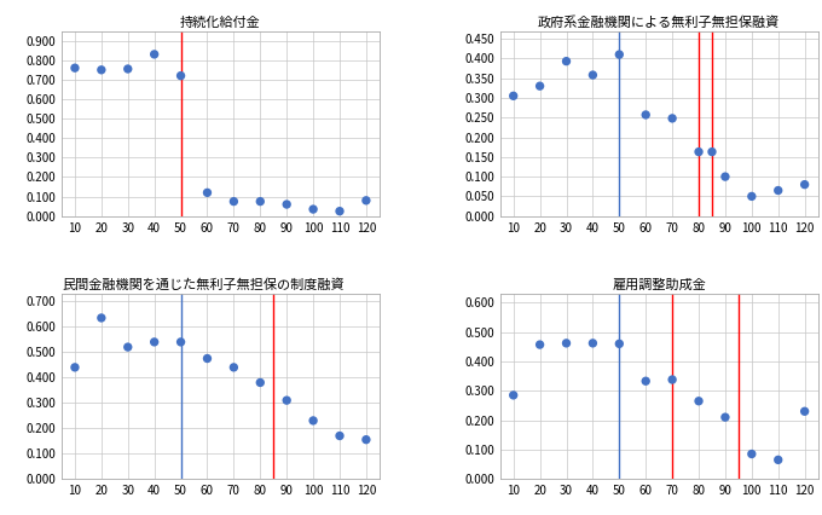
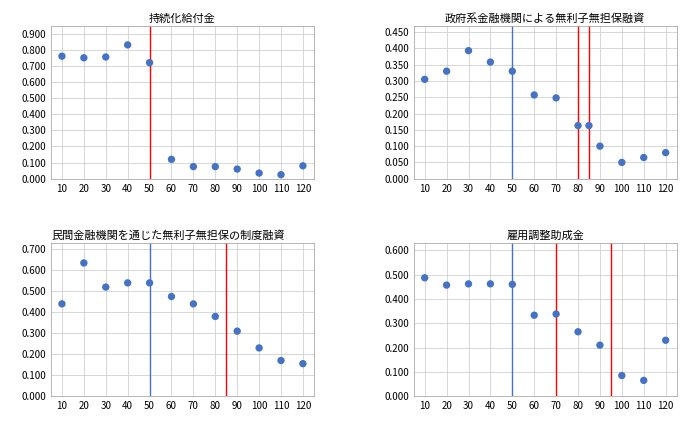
政府系金融機関による無利子無担保融資/50: 0.410 -> 0.330
雇用調整助成金/10: 0.285 -> 0.487
